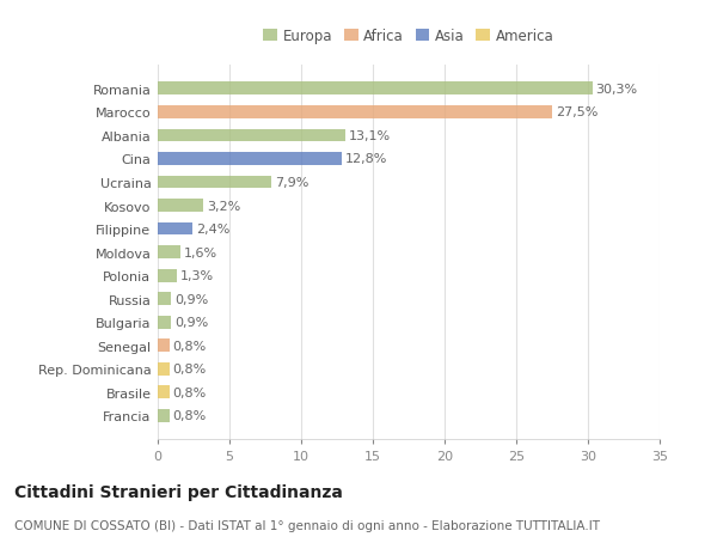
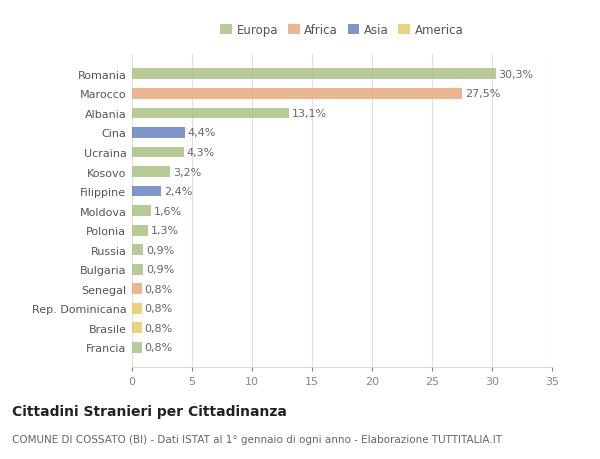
Cina: 12,8% -> 4,4%
Ucraina: 7,9% -> 4,3%
